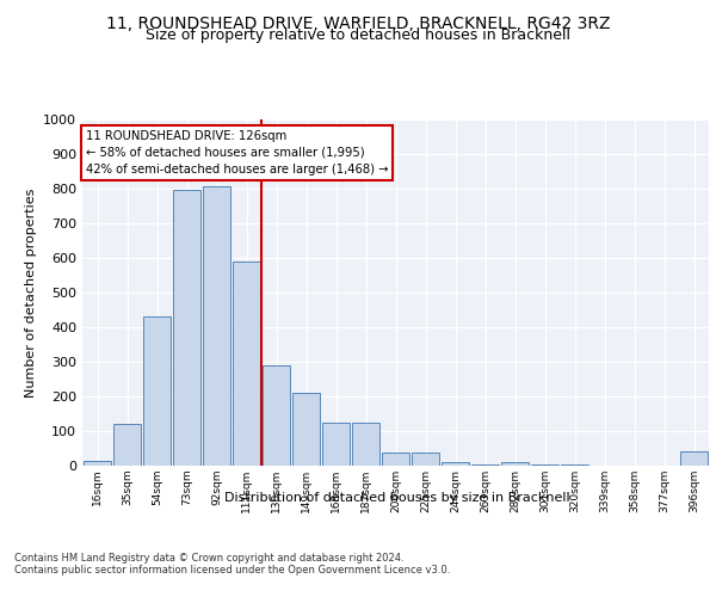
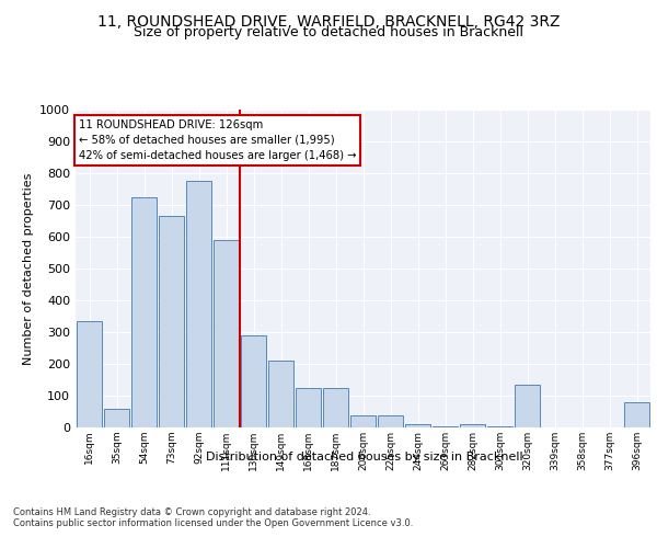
16sqm: 15 -> 335
35sqm: 120 -> 60
54sqm: 430 -> 725
73sqm: 795 -> 665
92sqm: 808 -> 775
320sqm: 2 -> 135
396sqm: 40 -> 80
